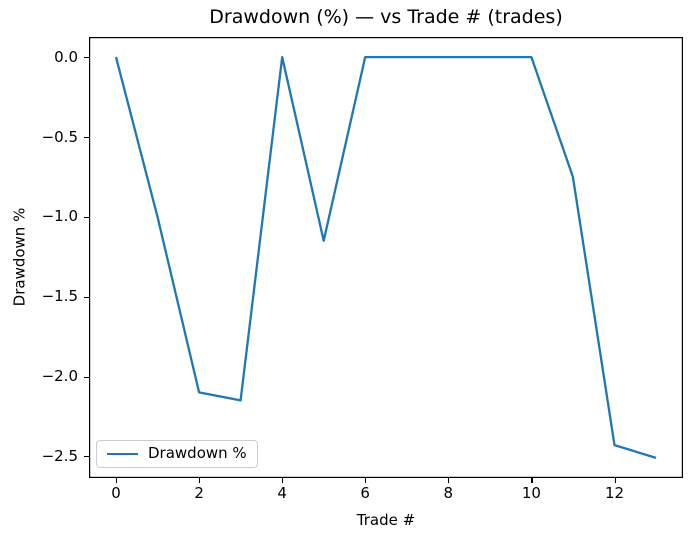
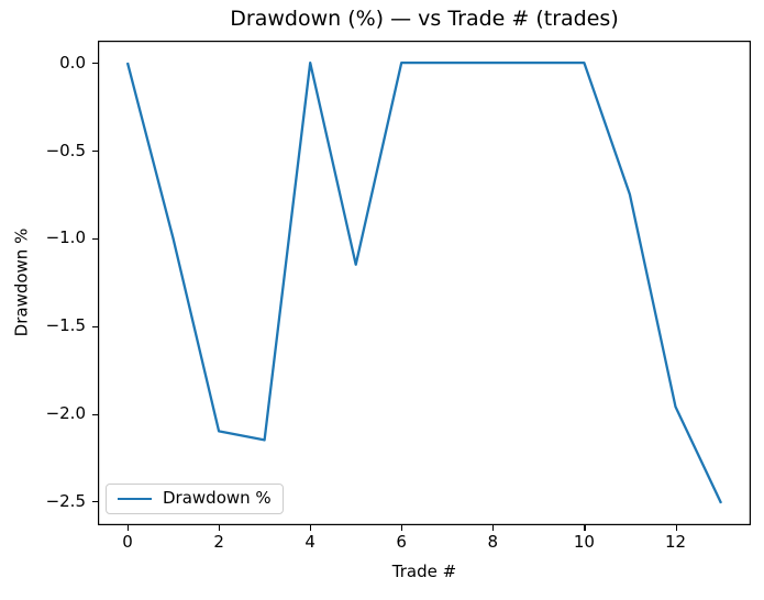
12: -2.43 -> -1.96
